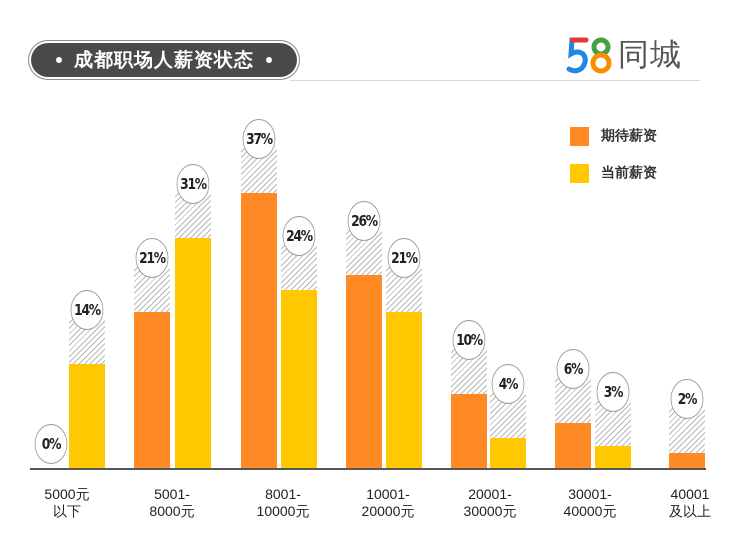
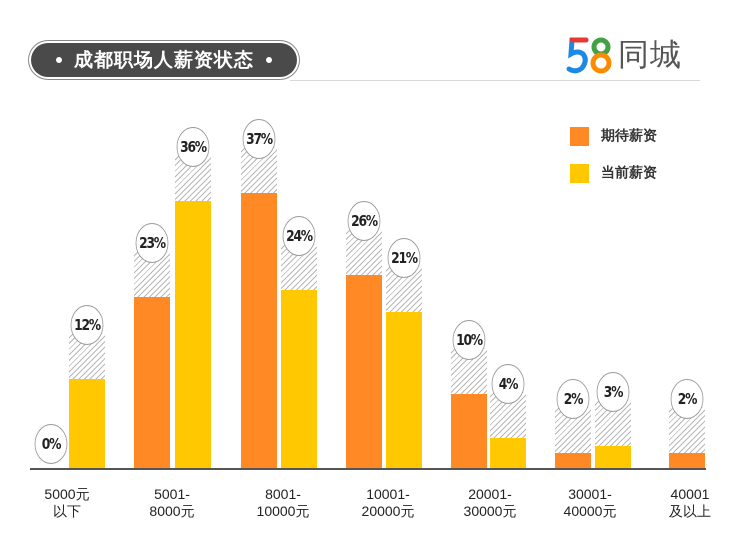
当前薪资/5000元以下: 14% -> 12%
期待薪资/5001-8000元: 21% -> 23%
当前薪资/5001-8000元: 31% -> 36%
期待薪资/30001-40000元: 6% -> 2%
